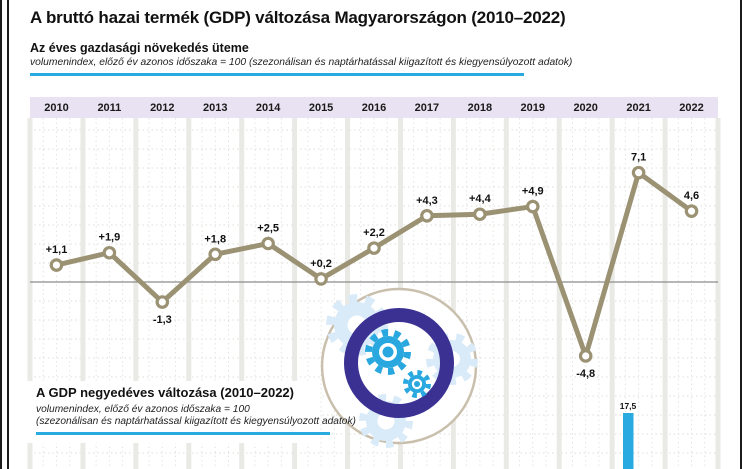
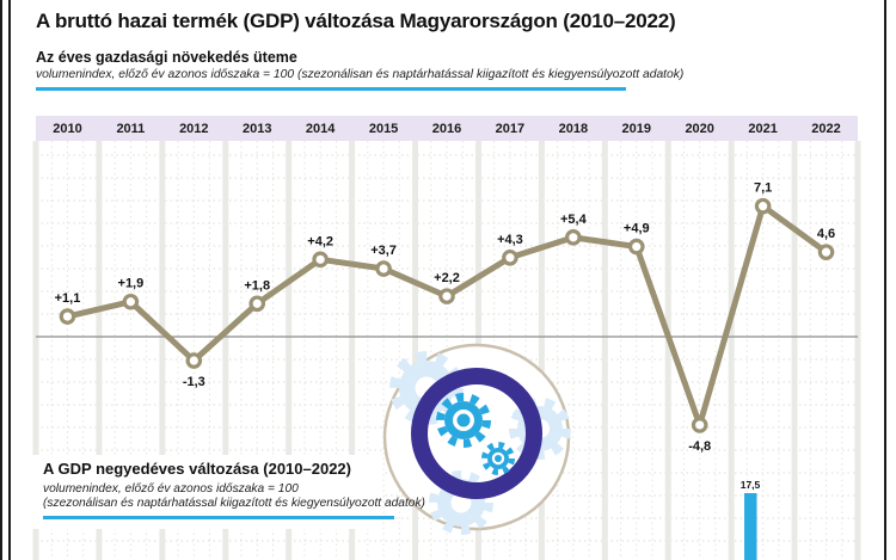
Az éves gazdasági növekedés üteme/2014: +2,5 -> +4,2
Az éves gazdasági növekedés üteme/2015: +0,2 -> +3,7
Az éves gazdasági növekedés üteme/2018: +4,4 -> +5,4
